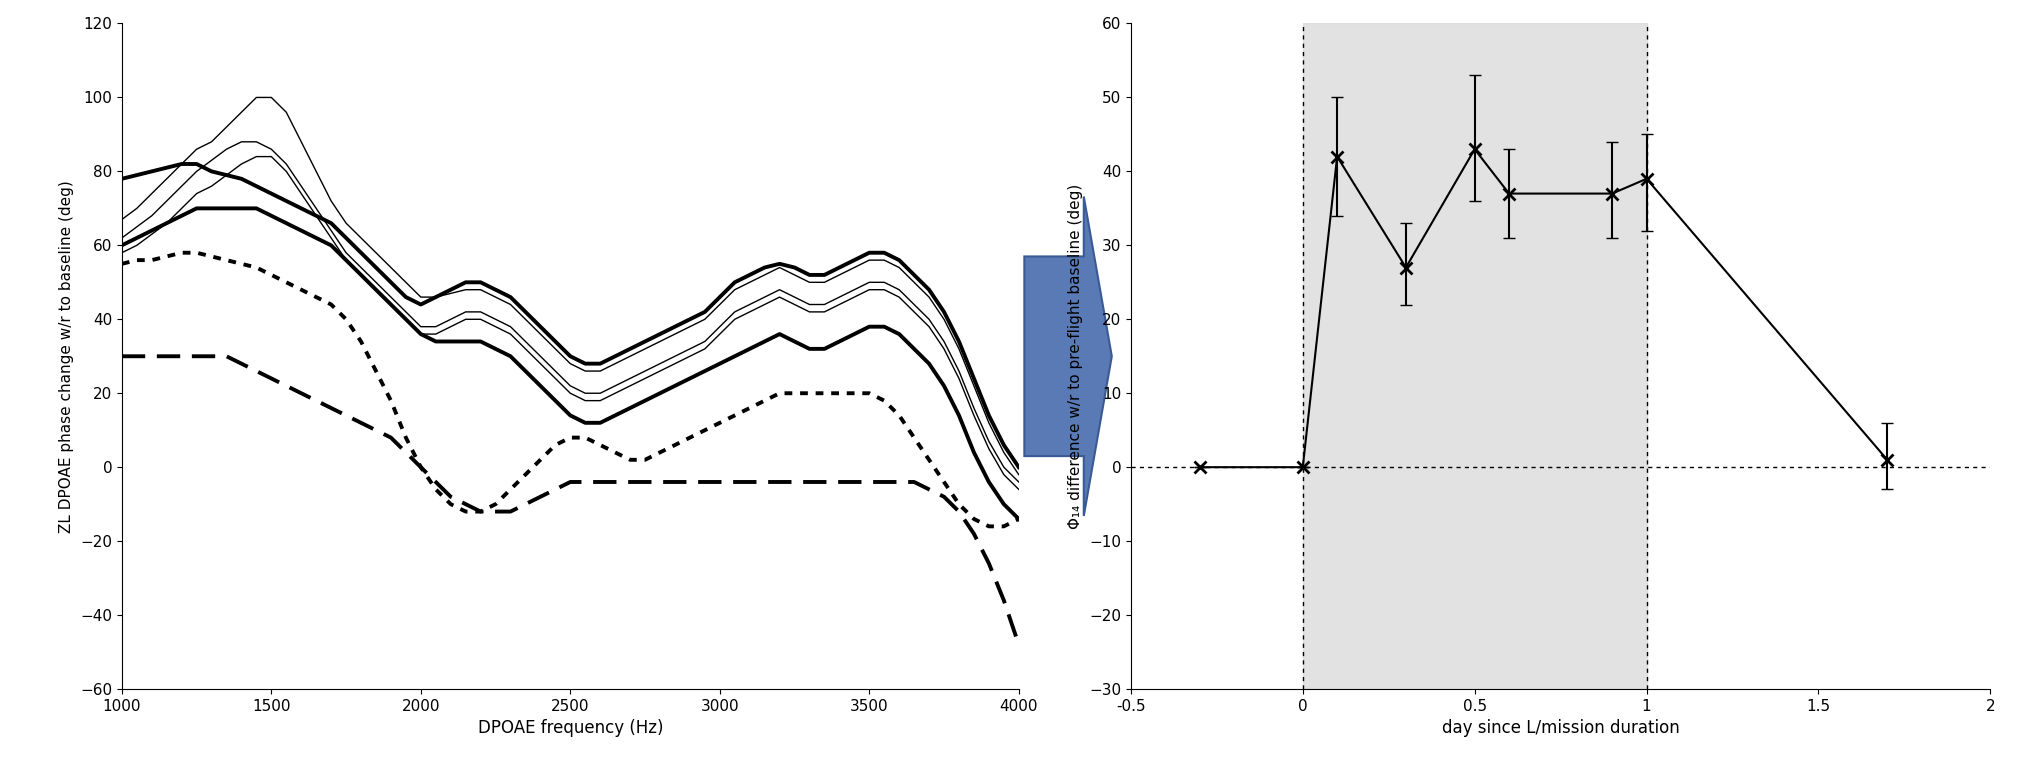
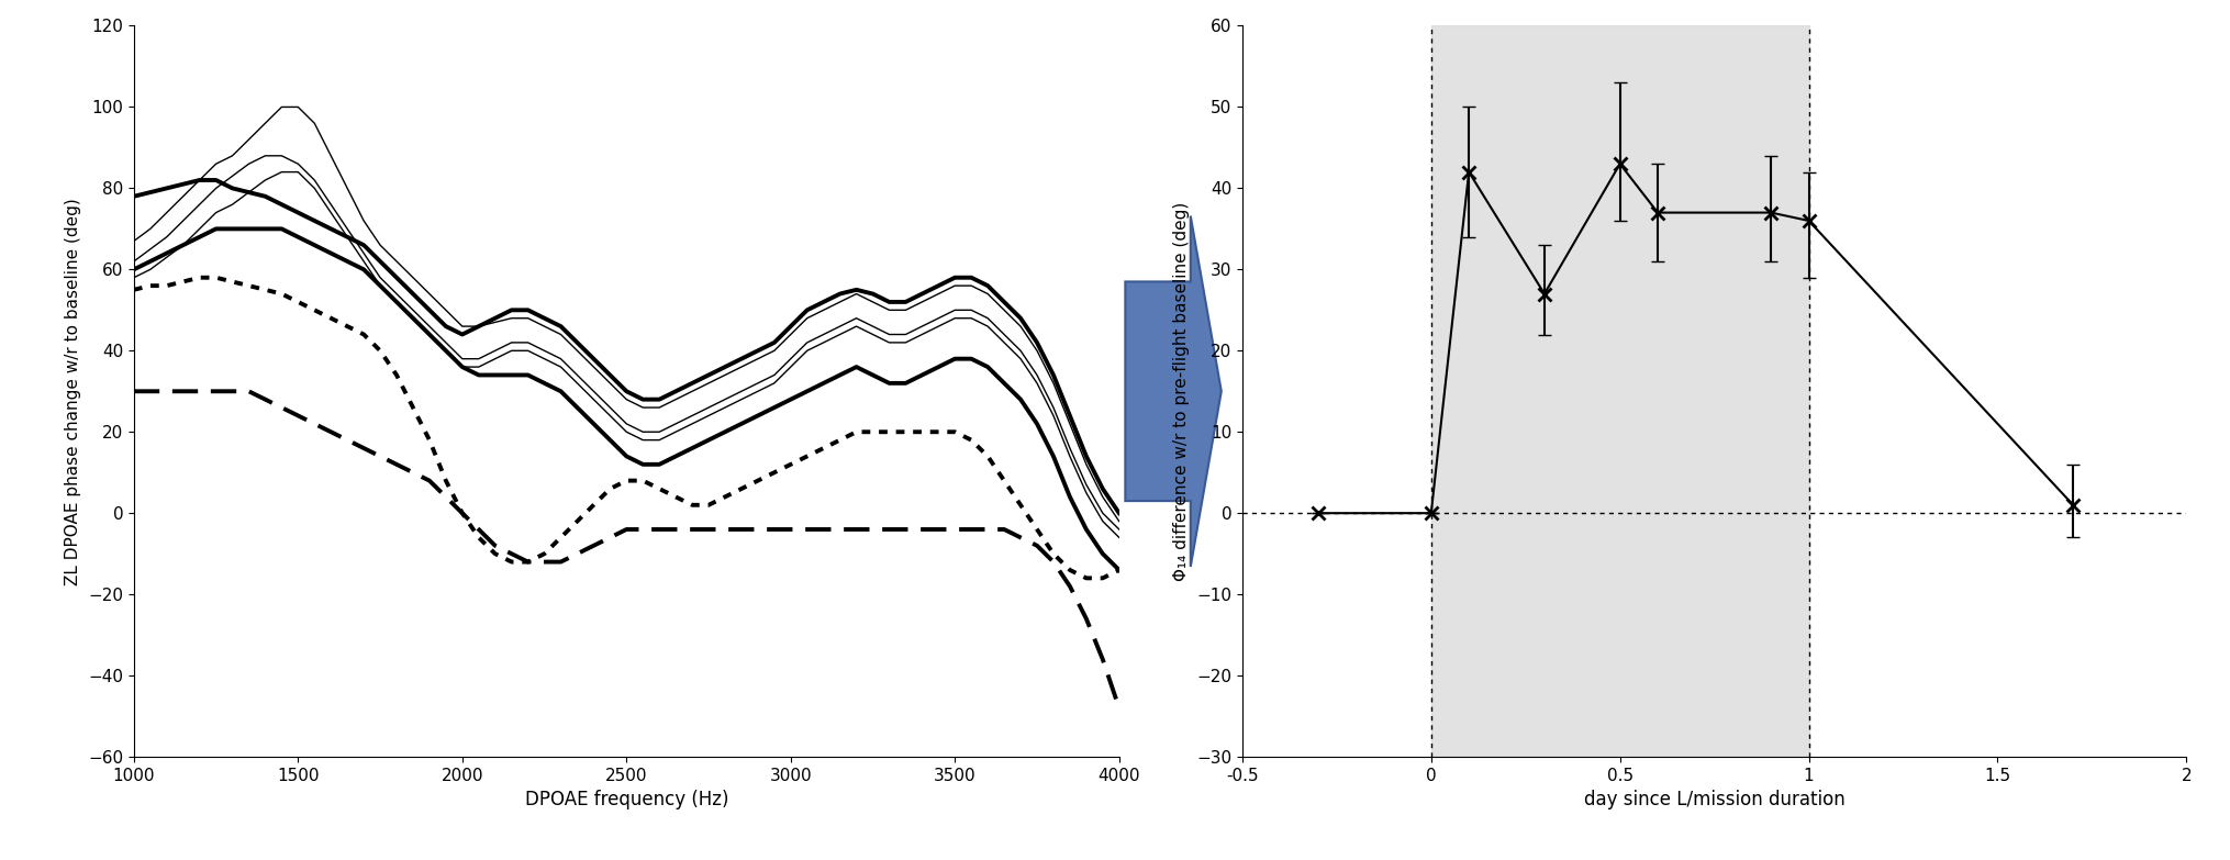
1: 39 -> 36
